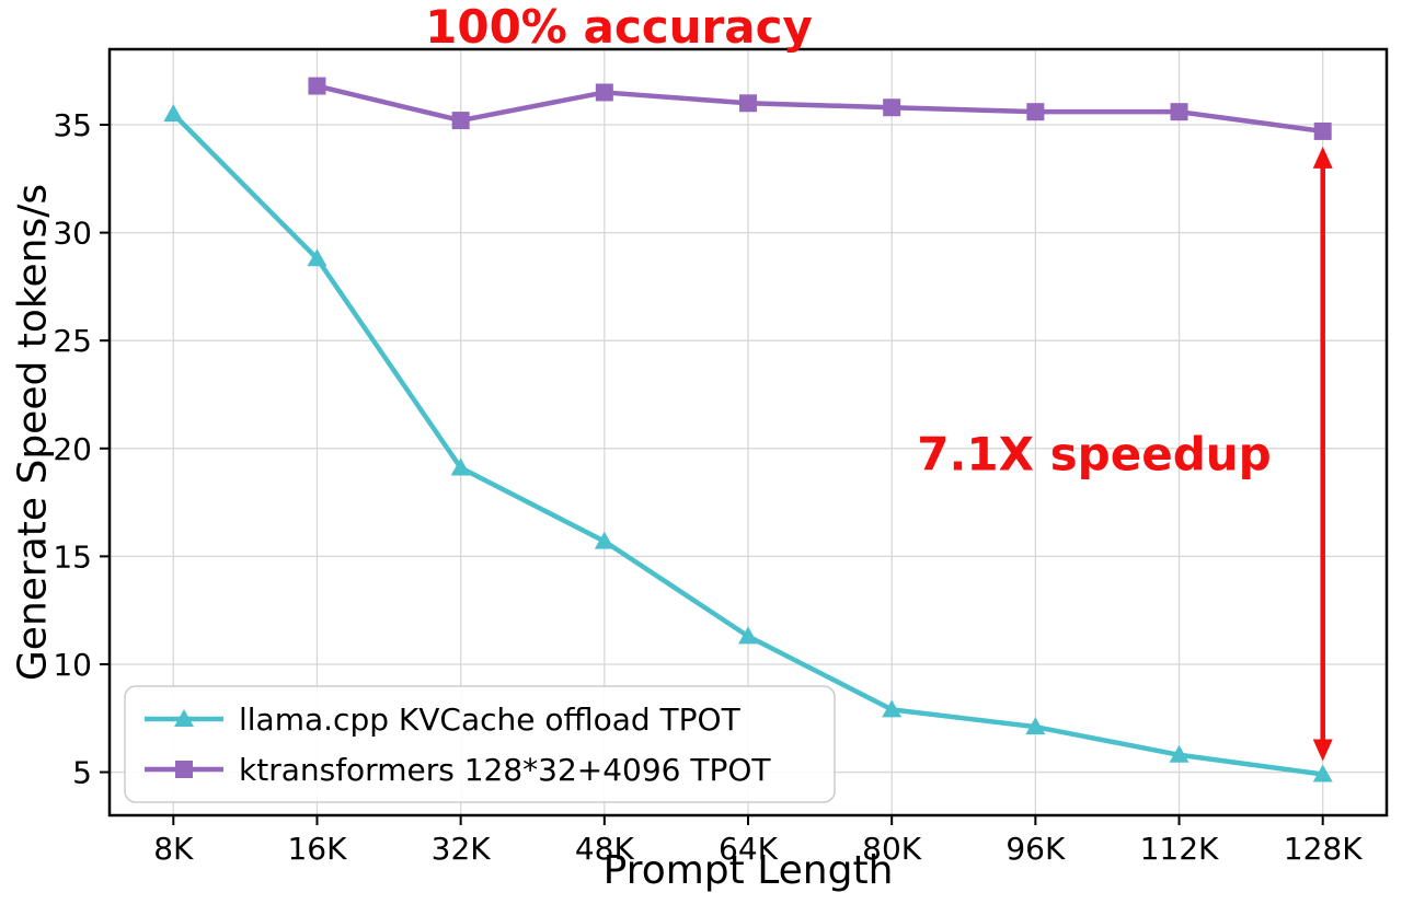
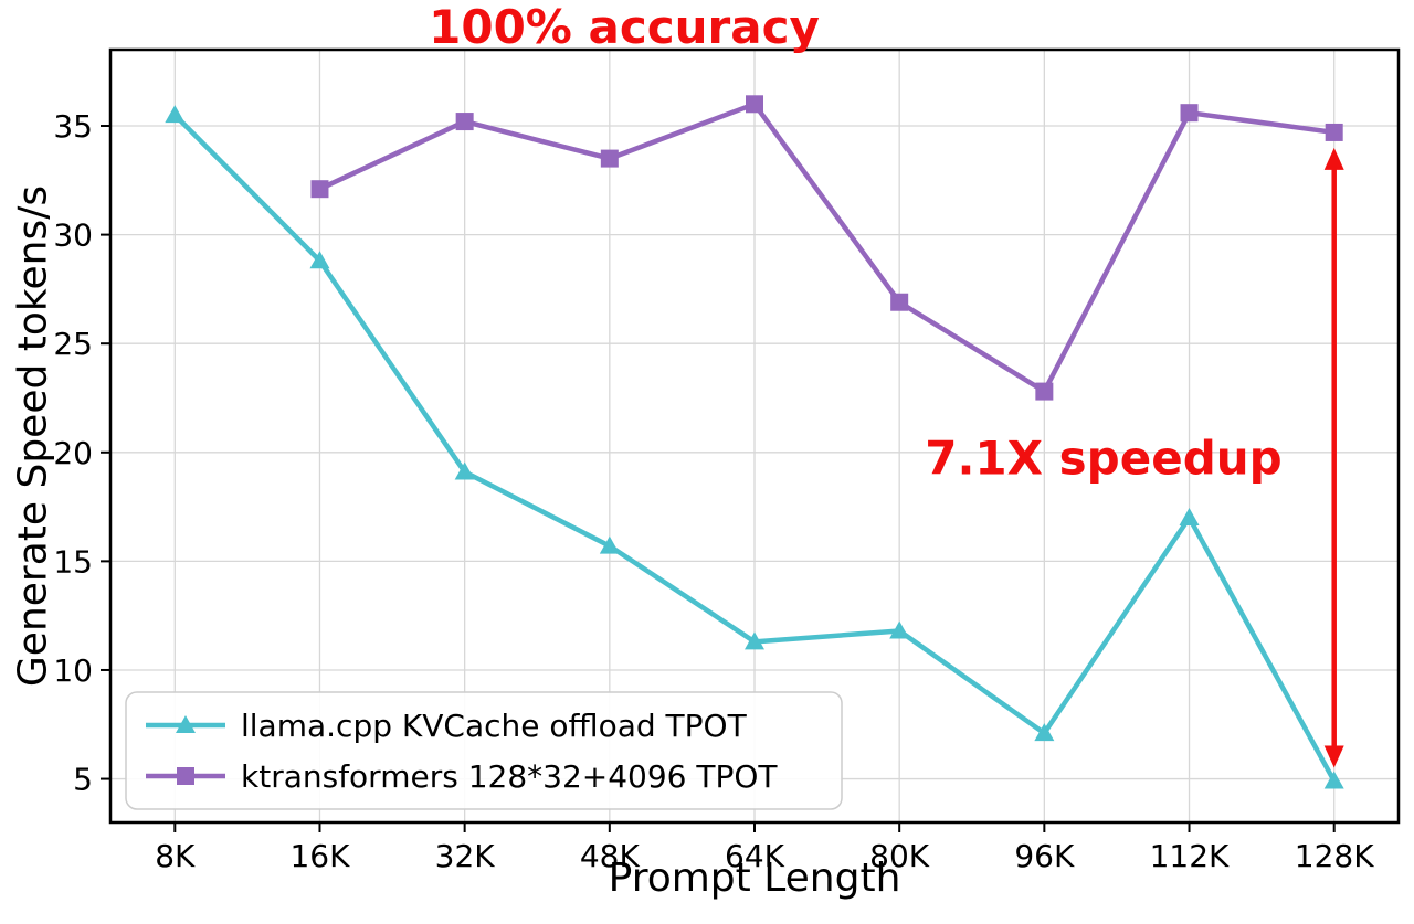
ktransformers 128*32+4096 TPOT/16K: 36.8 -> 32.1
ktransformers 128*32+4096 TPOT/48K: 36.5 -> 33.5
llama.cpp KVCache offload TPOT/80K: 7.9 -> 11.8
ktransformers 128*32+4096 TPOT/80K: 35.8 -> 26.9
ktransformers 128*32+4096 TPOT/96K: 35.6 -> 22.8
llama.cpp KVCache offload TPOT/112K: 5.8 -> 17.0
